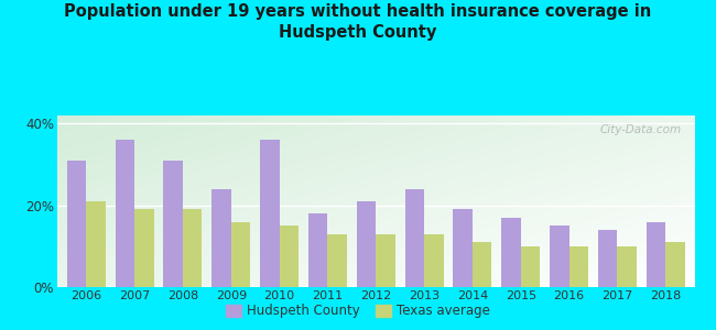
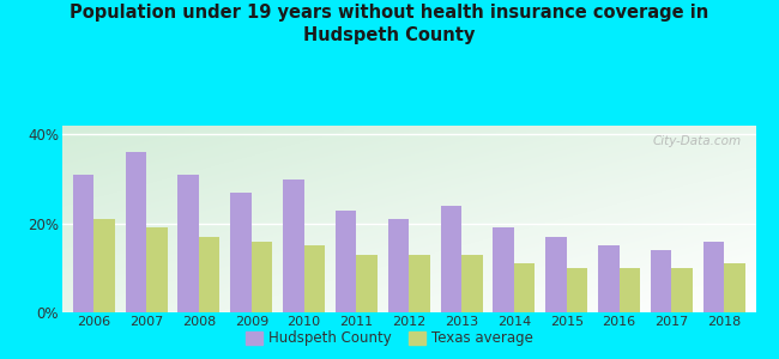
Texas average/2008: 19% -> 17%
Hudspeth County/2009: 24% -> 27%
Hudspeth County/2010: 36% -> 30%
Hudspeth County/2011: 18% -> 23%
